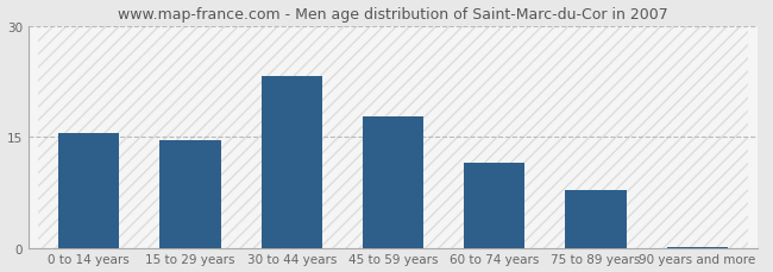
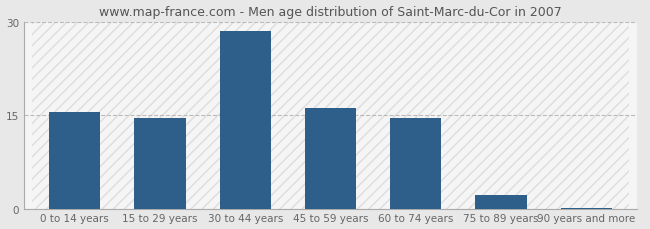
30 to 44 years: 23.2 -> 28.5
45 to 59 years: 17.8 -> 16.2
60 to 74 years: 11.4 -> 14.5
75 to 89 years: 7.8 -> 2.1
